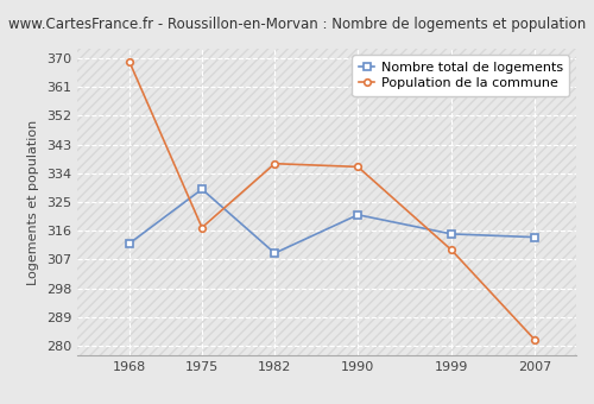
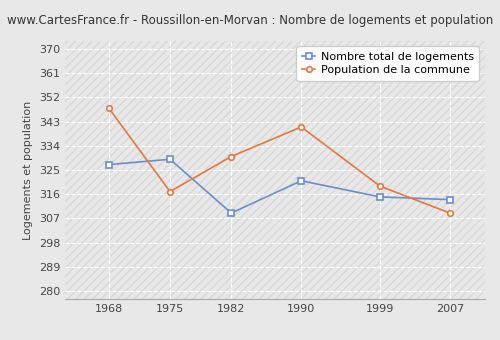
Nombre total de logements/1968: 312 -> 327
Population de la commune/1968: 369 -> 348
Population de la commune/1982: 337 -> 330
Population de la commune/1990: 336 -> 341
Population de la commune/1999: 310 -> 319
Population de la commune/2007: 282 -> 309
